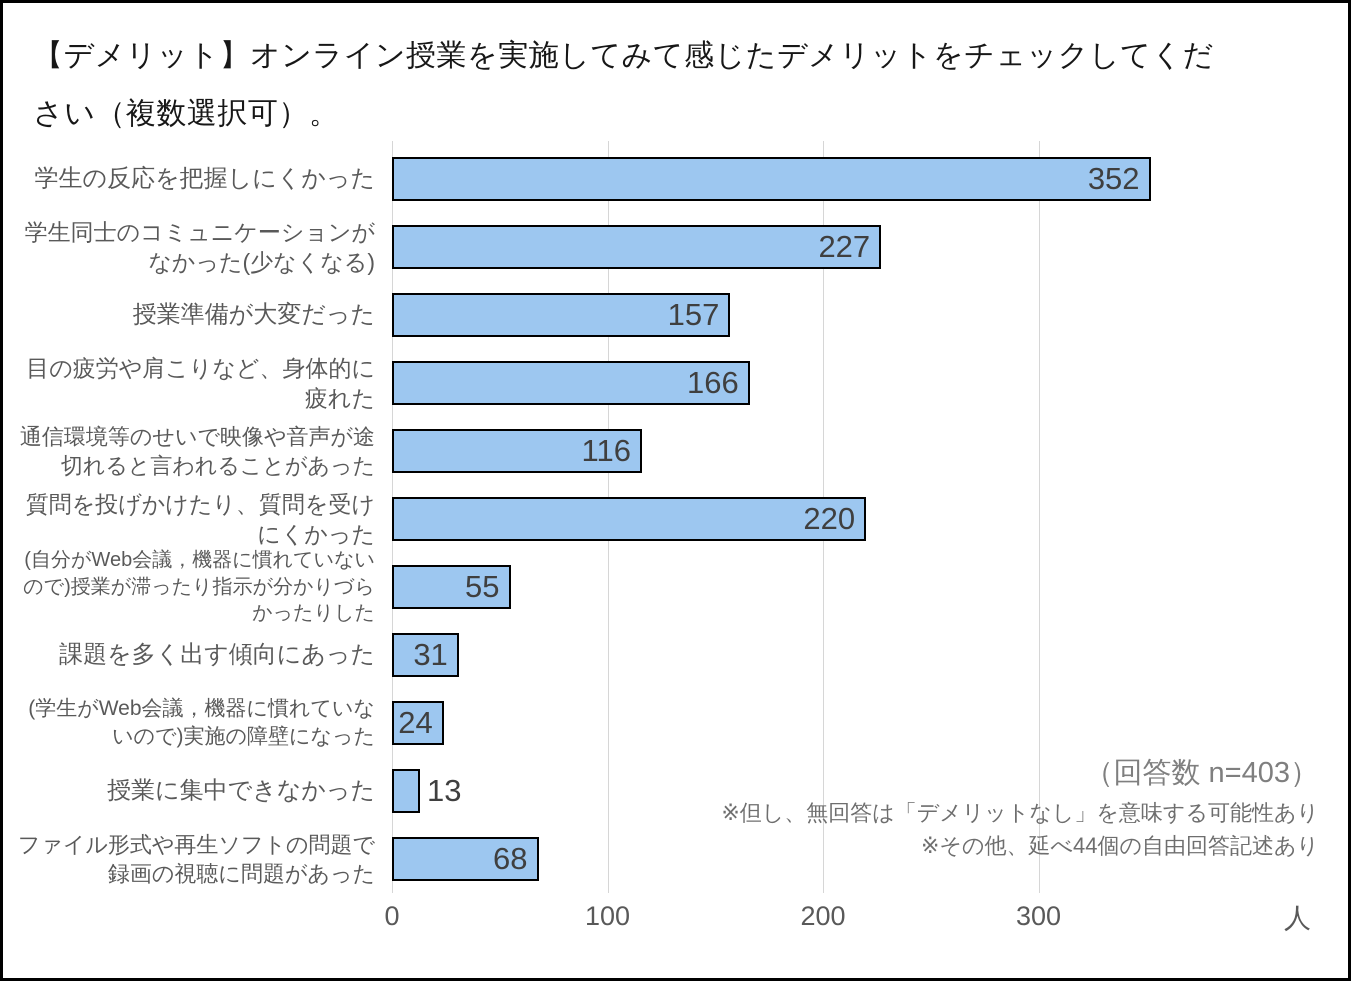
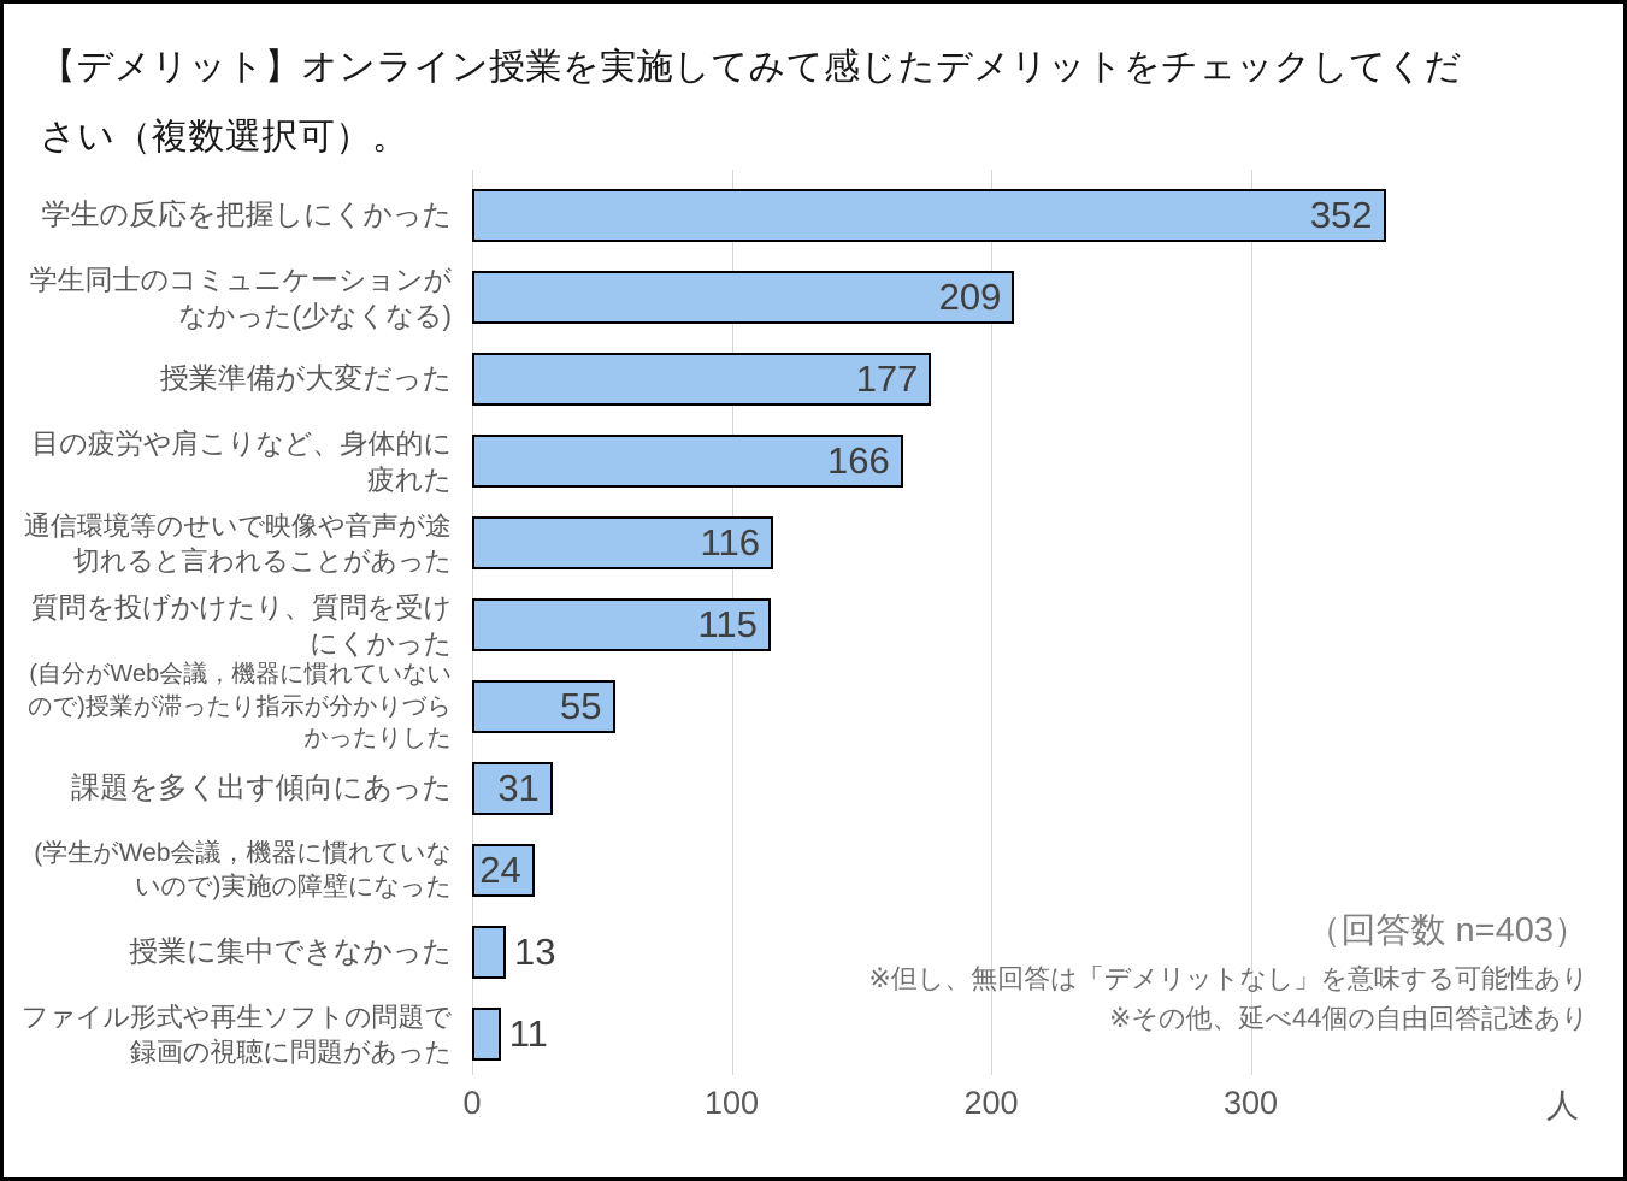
学生同士のコミュニケーションがなかった(少なくなる): 227 -> 209
授業準備が大変だった: 157 -> 177
質問を投げかけたり、質問を受けにくかった: 220 -> 115
ファイル形式や再生ソフトの問題で録画の視聴に問題があった: 68 -> 11
